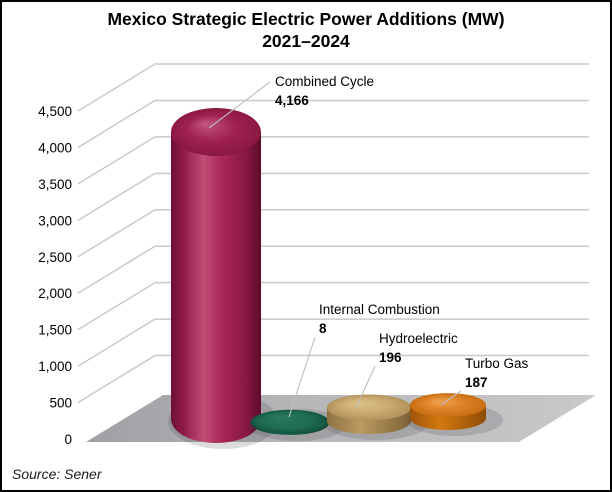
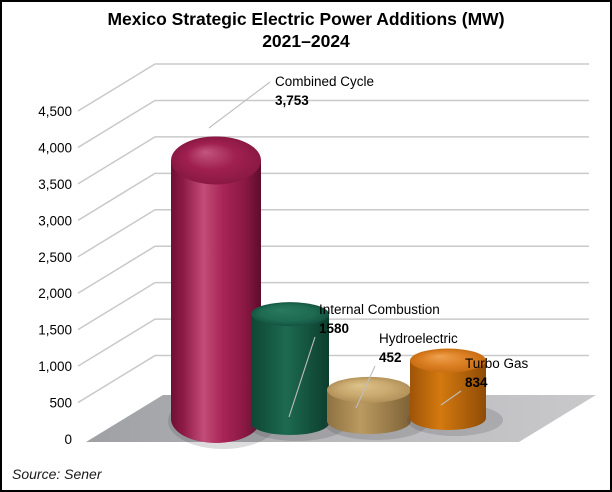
Combined Cycle: 4,166 -> 3,753
Internal Combustion: 8 -> 1580
Hydroelectric: 196 -> 452
Turbo Gas: 187 -> 834
